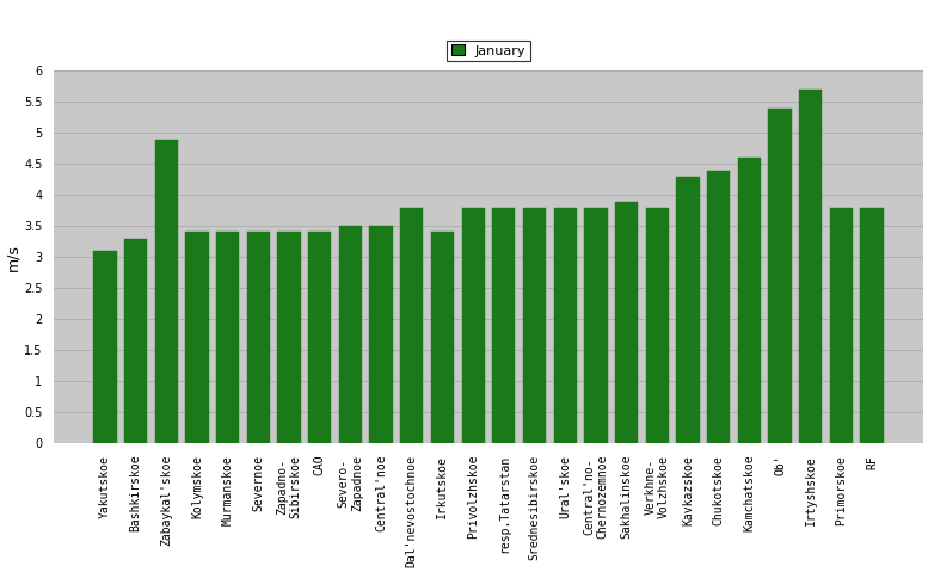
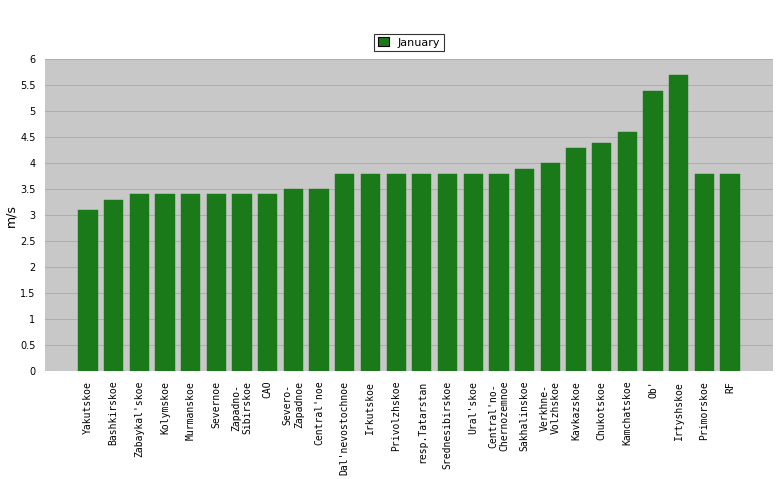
Zabaykal'skoe: 4.9 -> 3.4
Irkutskoe: 3.4 -> 3.8
Verkhne- Volzhskoe: 3.8 -> 4.0
